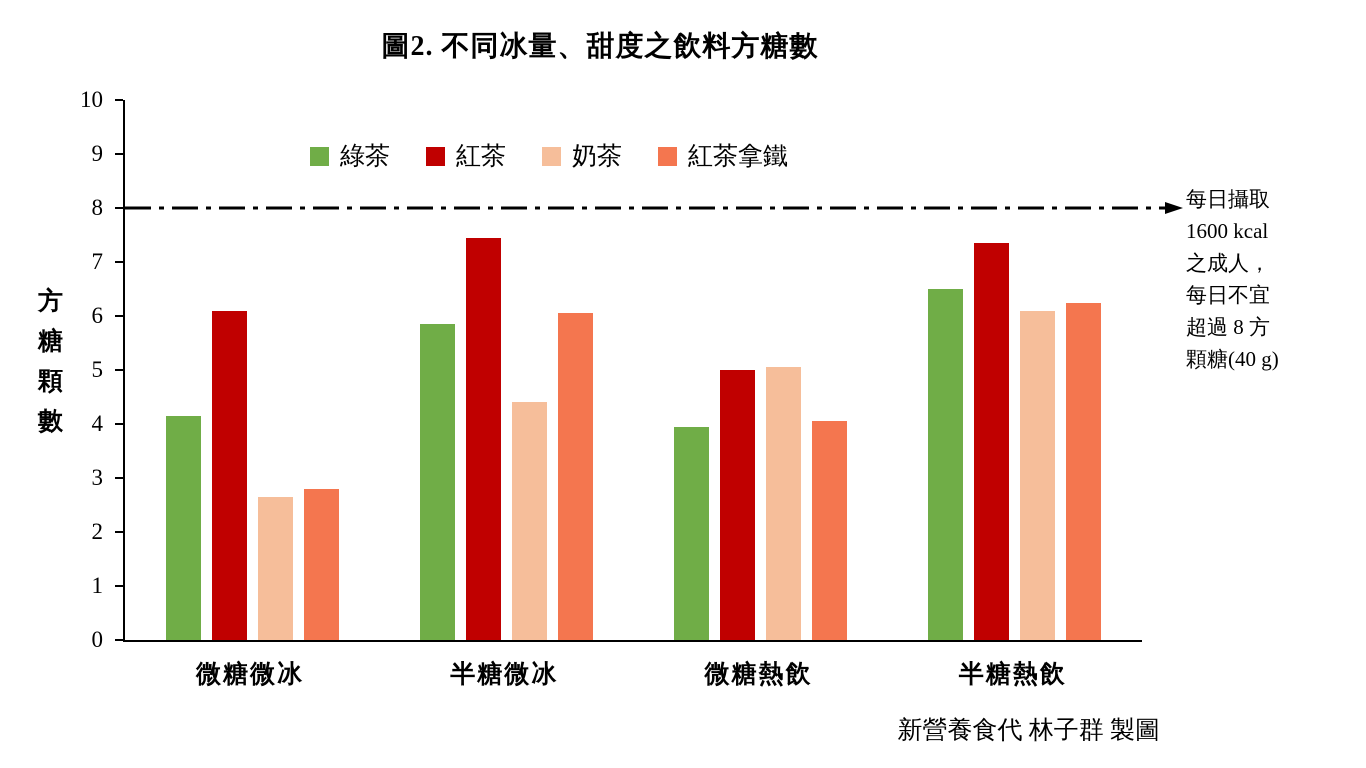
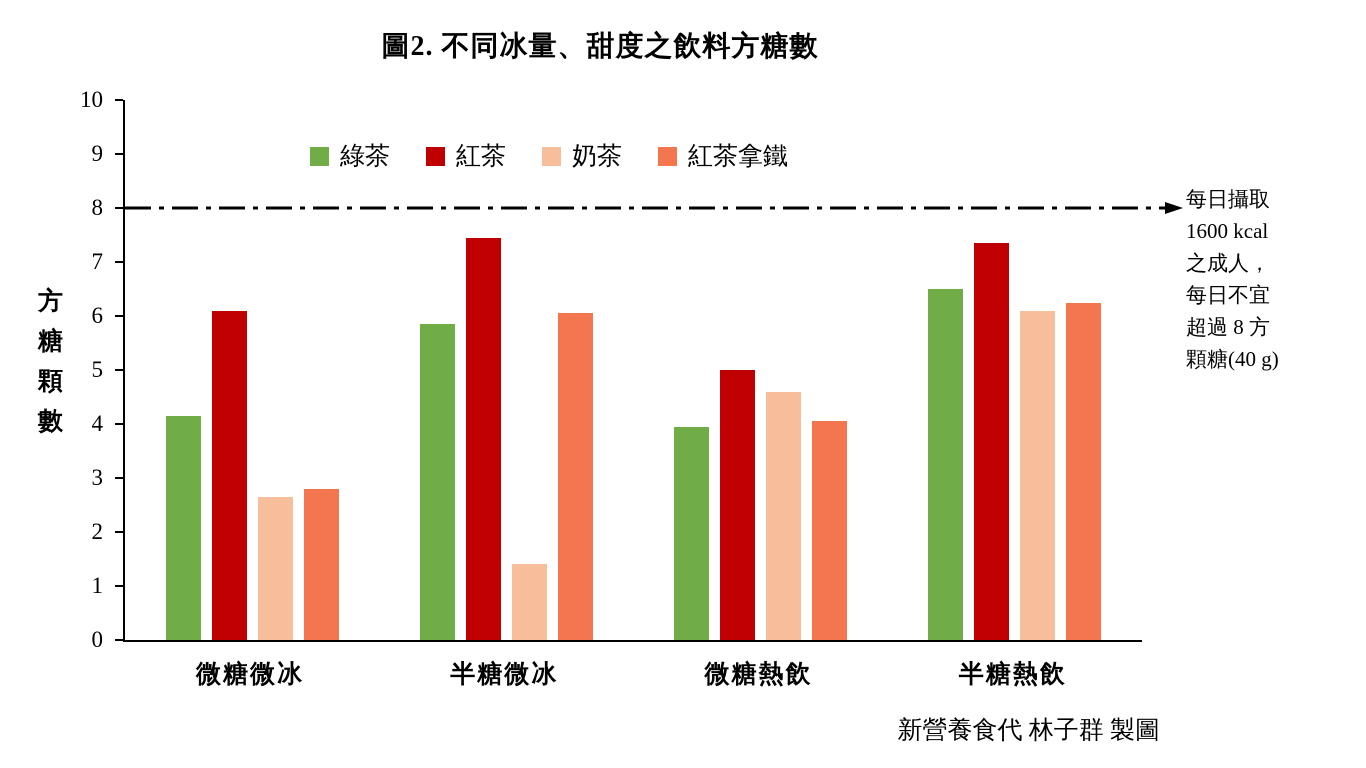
奶茶/半糖微冰: 4.4 -> 1.4
奶茶/微糖熱飲: 5.0 -> 4.6
